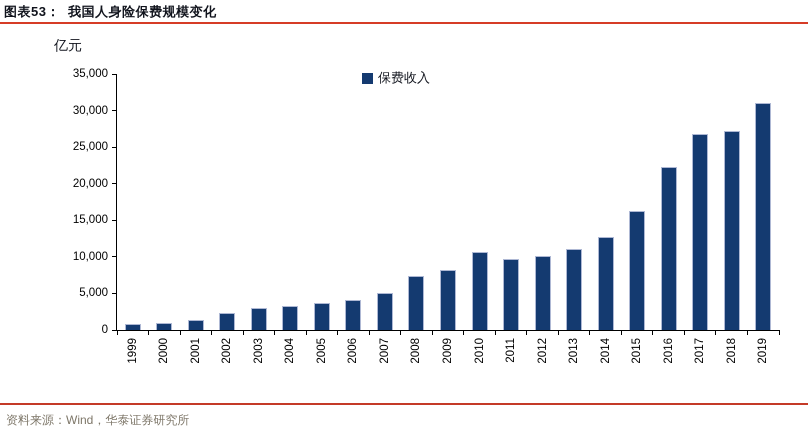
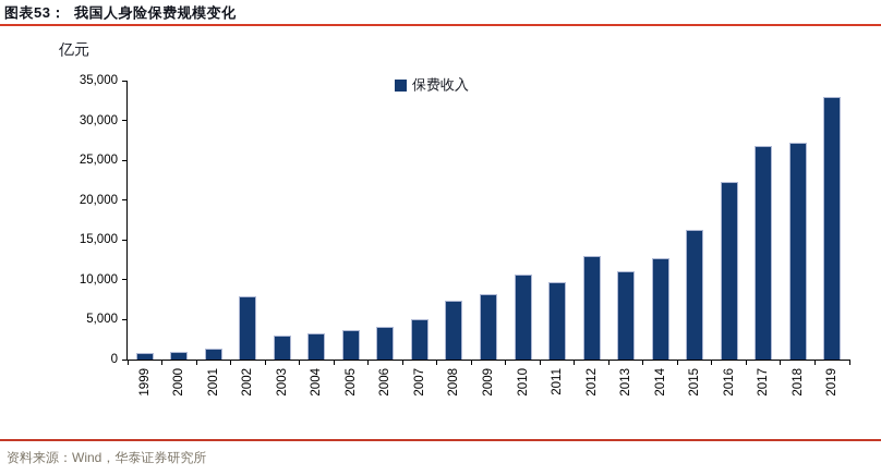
2002: 2000 -> 8000
2012: 10000 -> 13000
2019: 31000 -> 33000
